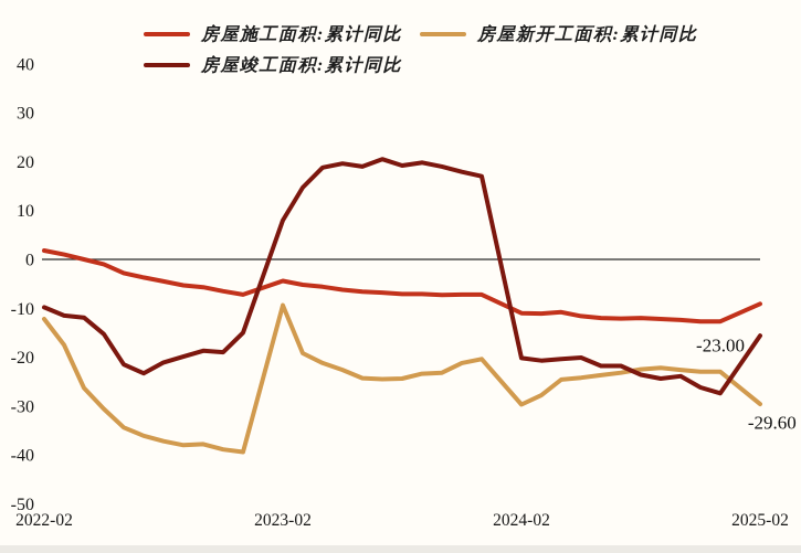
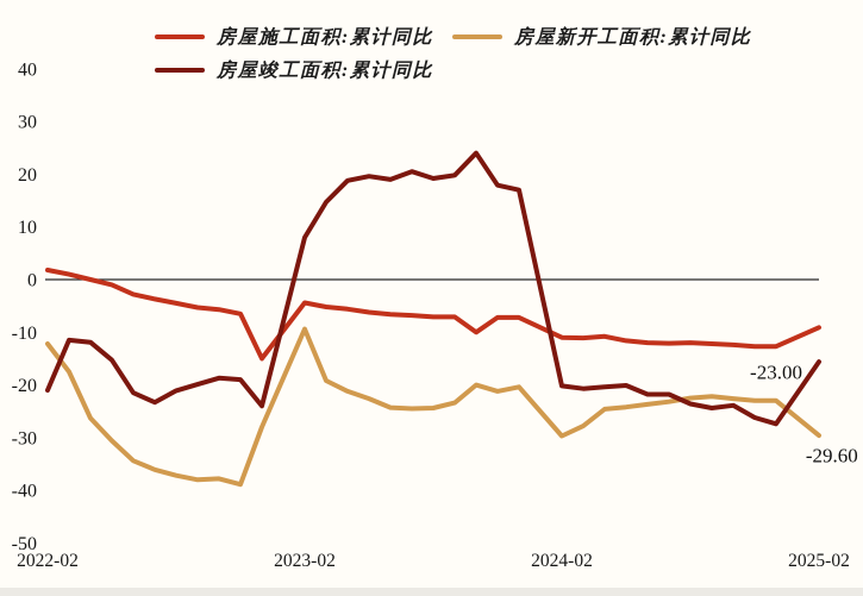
房屋竣工面积:累计同比/0: -10 -> -21
房屋施工面积:累计同比/10: -7 -> -15
房屋新开工面积:累计同比/10: -39 -> -28
房屋竣工面积:累计同比/10: -15 -> -24
房屋施工面积:累计同比/20: -7 -> -10
房屋新开工面积:累计同比/20: -23 -> -20
房屋竣工面积:累计同比/20: 19 -> 24
